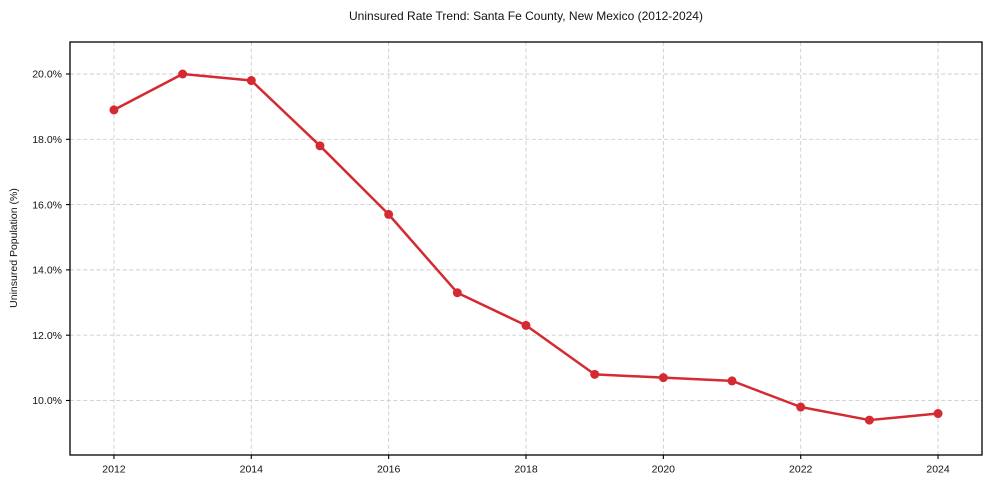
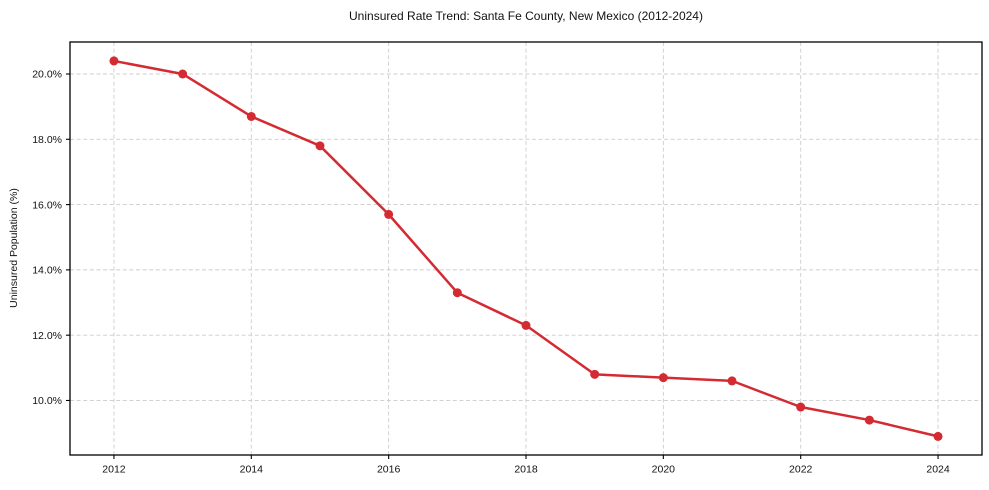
2012: 18.9% -> 20.4%
2014: 19.8% -> 18.7%
2024: 9.6% -> 8.9%
